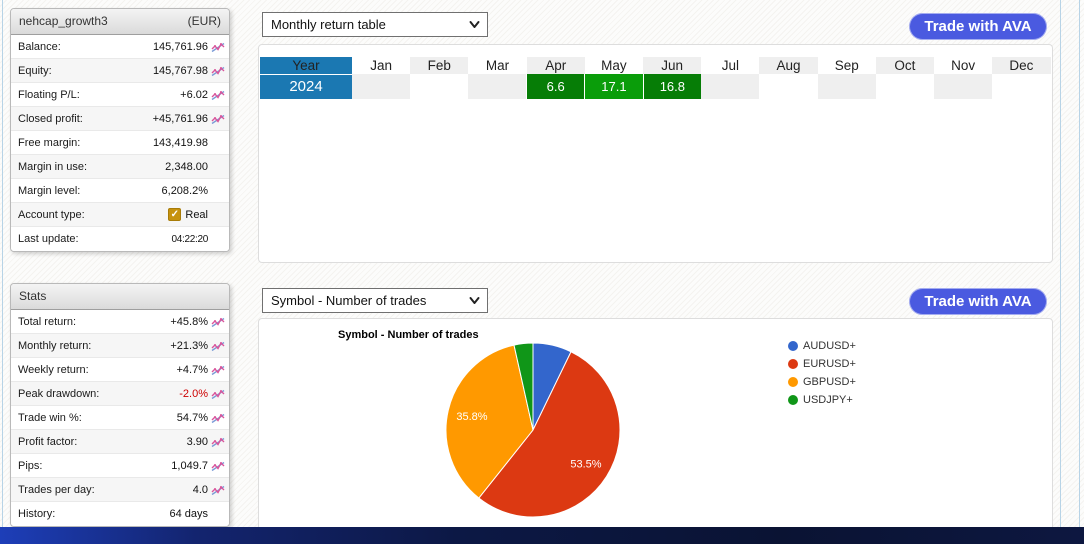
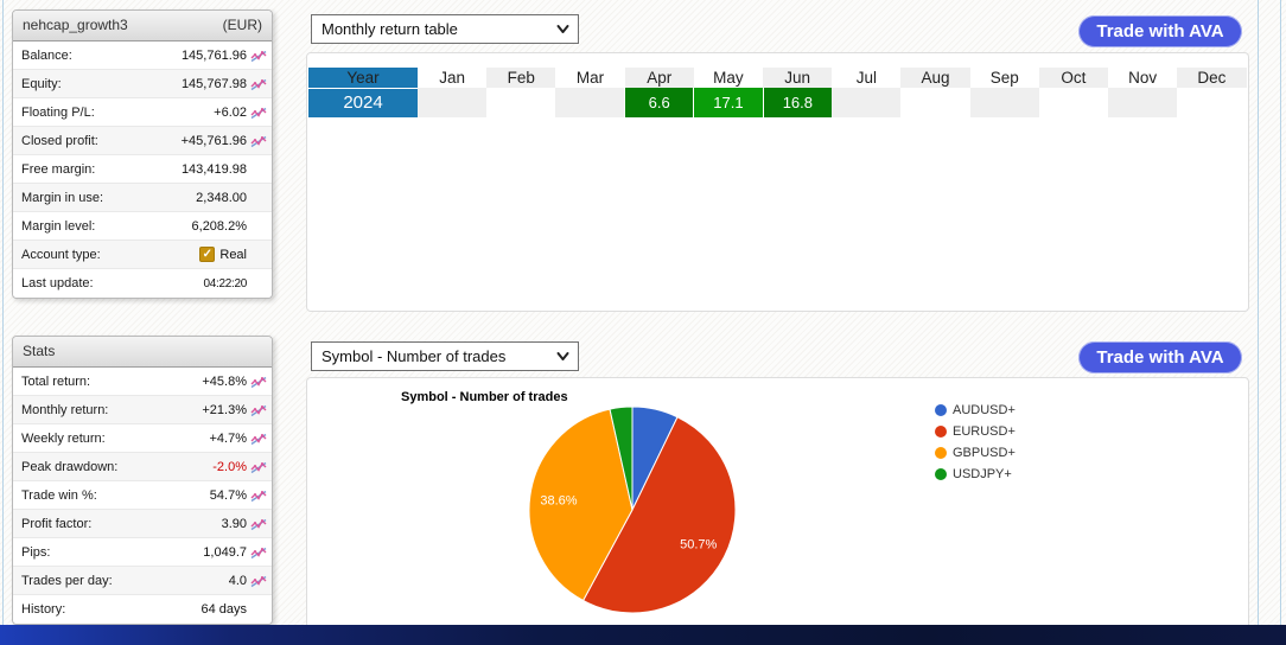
EURUSD+: 53.5% -> 50.7%
GBPUSD+: 35.8% -> 38.6%
